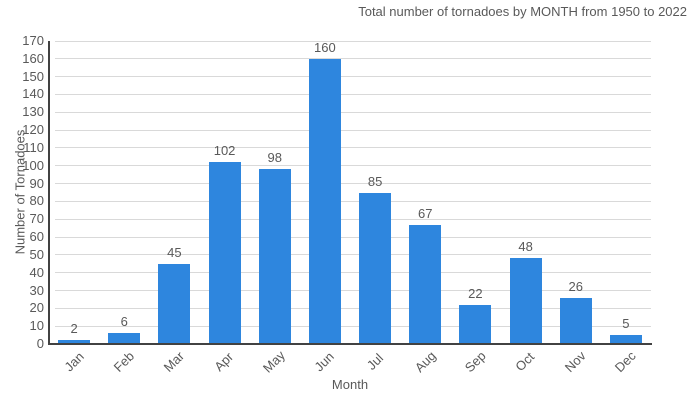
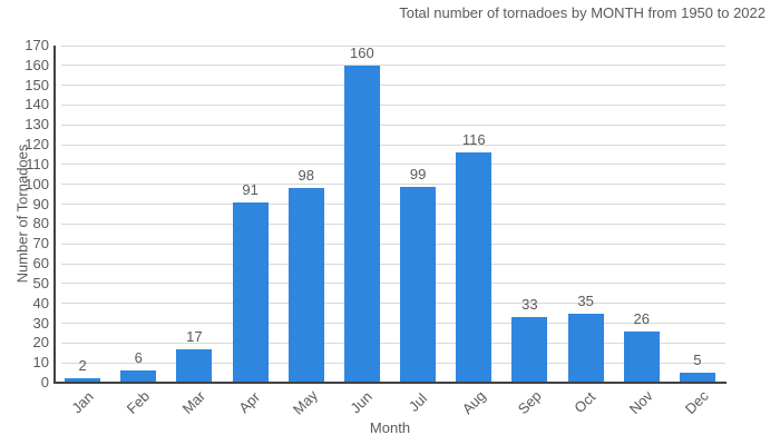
Mar: 45 -> 17
Apr: 102 -> 91
Jul: 85 -> 99
Aug: 67 -> 116
Sep: 22 -> 33
Oct: 48 -> 35
